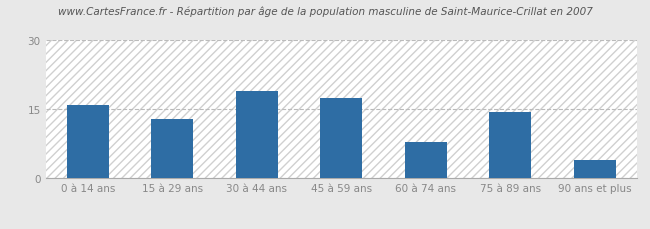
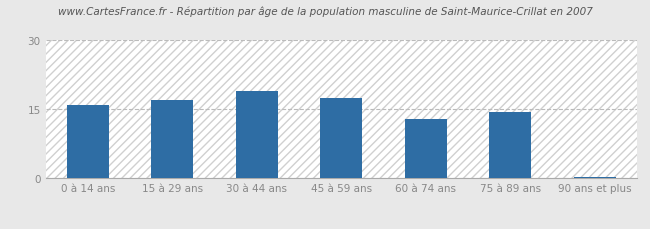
15 à 29 ans: 13.0 -> 17.0
60 à 74 ans: 8.0 -> 13.0
90 ans et plus: 4.0 -> 0.2
